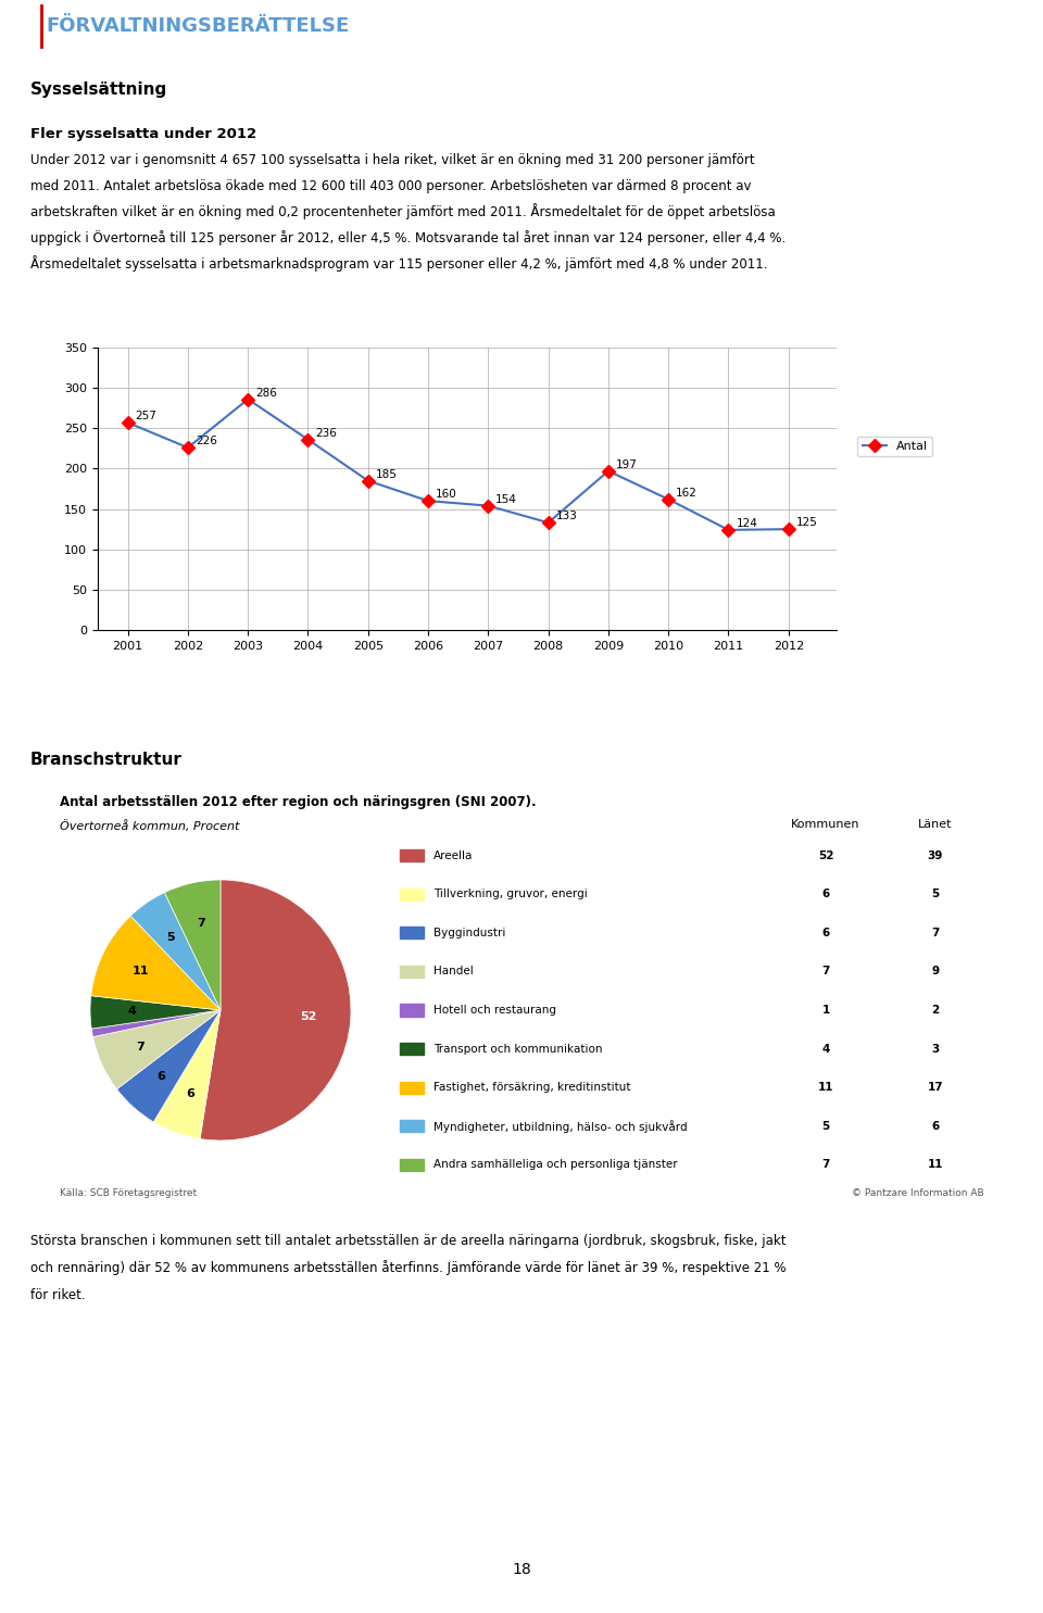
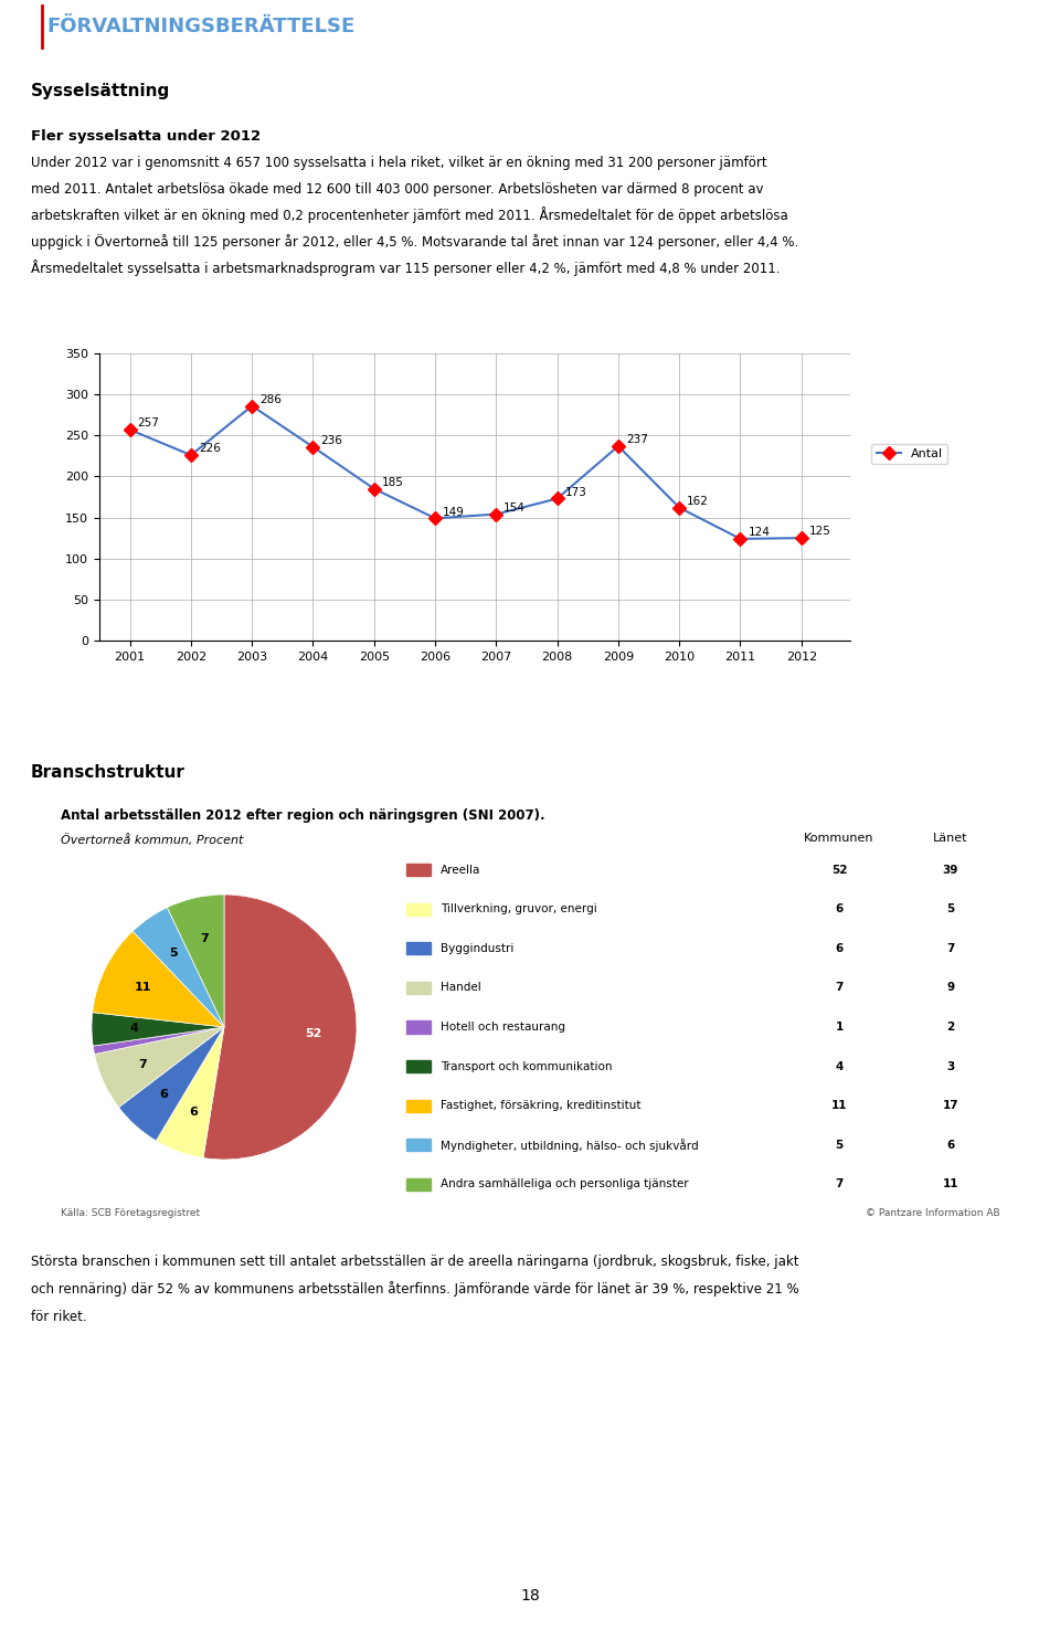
2006: 160 -> 149
2008: 133 -> 173
2009: 197 -> 237
